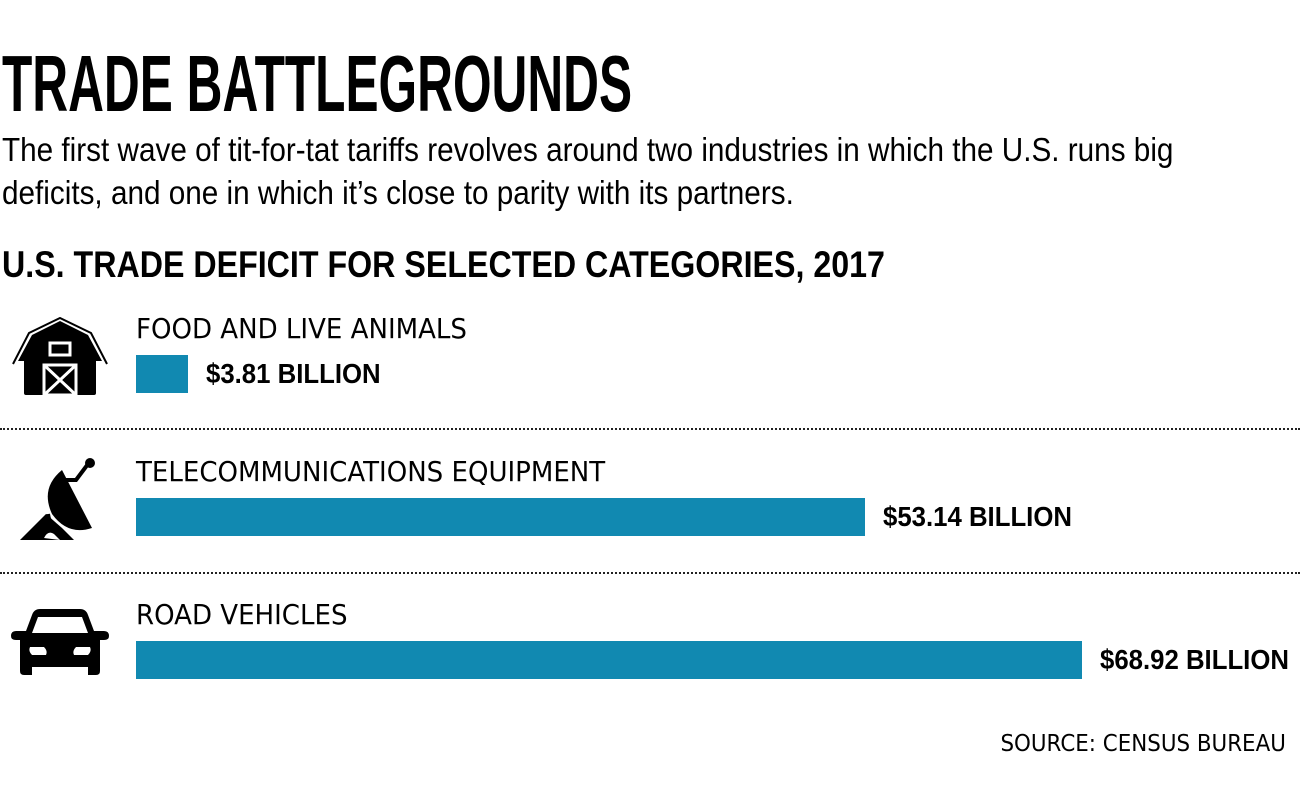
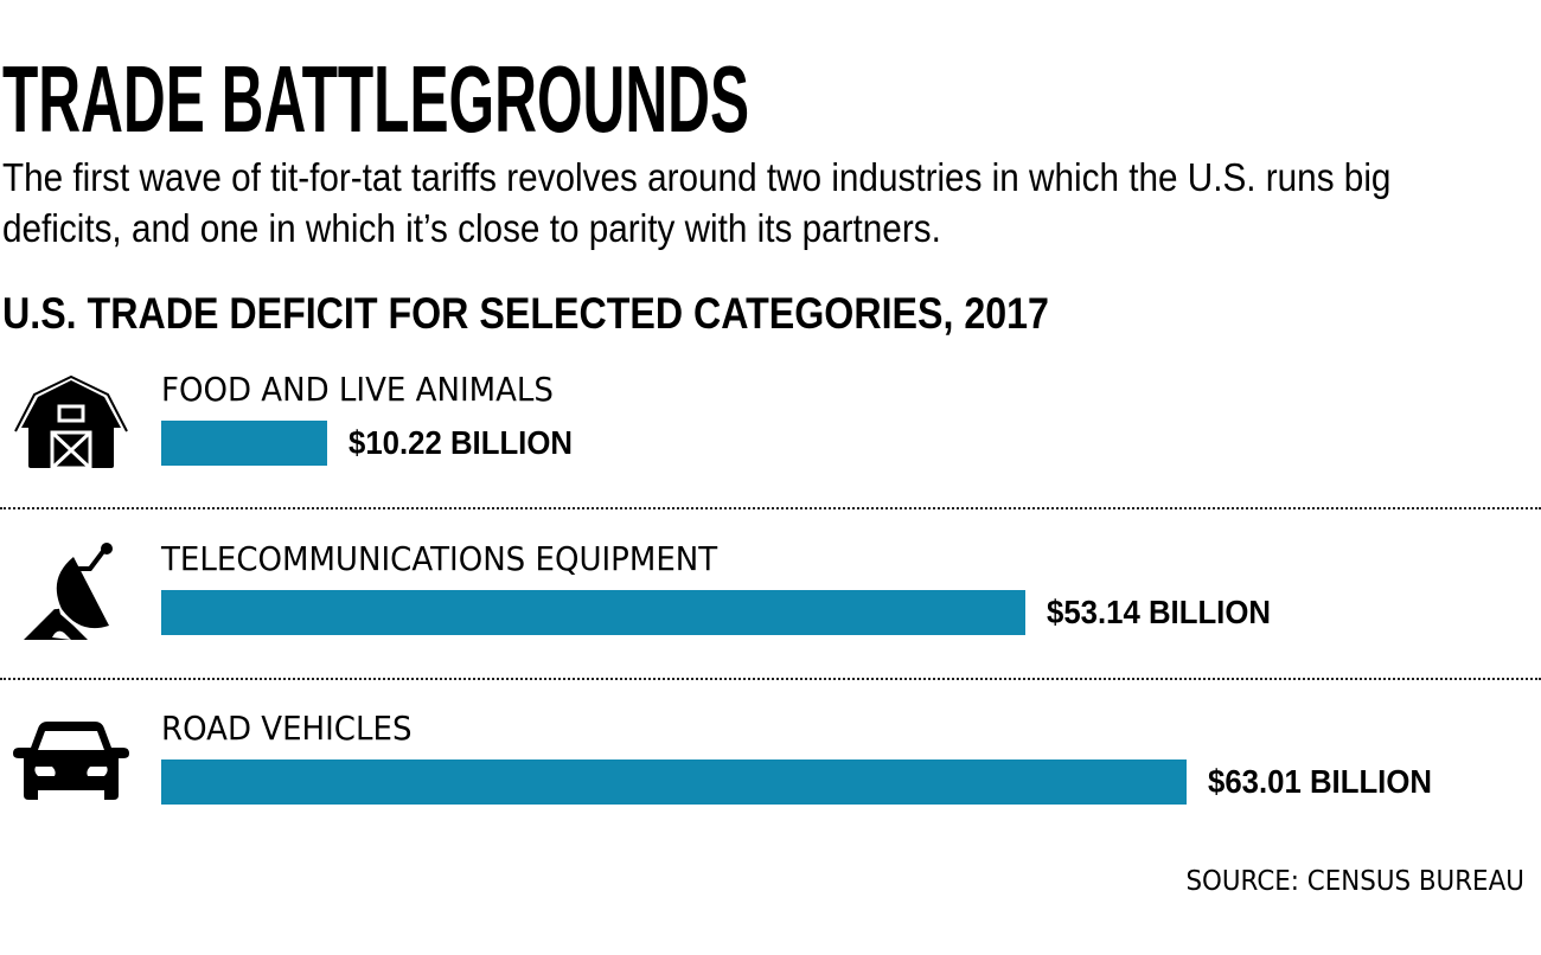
FOOD AND LIVE ANIMALS: $3.81 -> $10.22
ROAD VEHICLES: $68.92 -> $63.01
